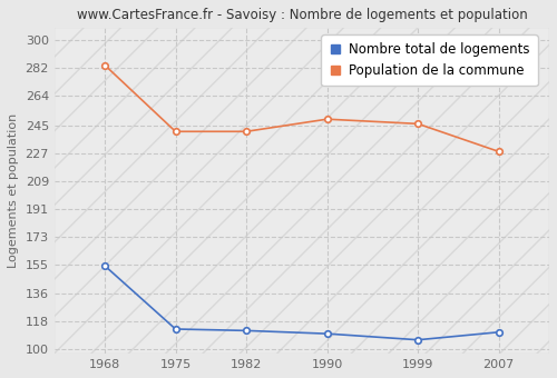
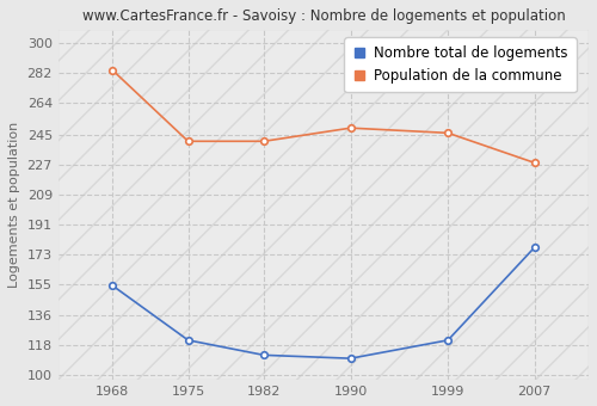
Nombre total de logements/1975: 113 -> 121
Nombre total de logements/1999: 106 -> 121
Nombre total de logements/2007: 111 -> 177
